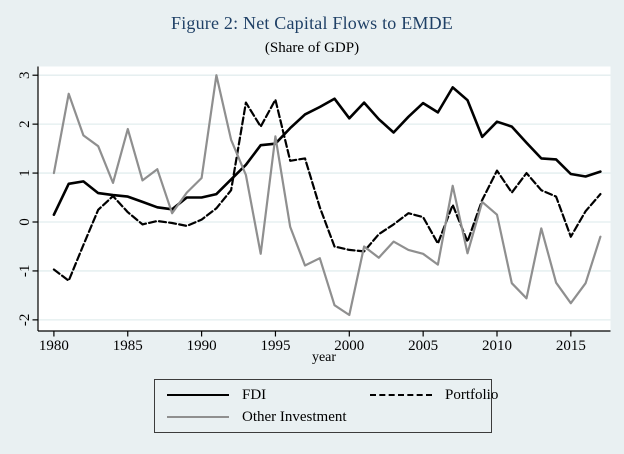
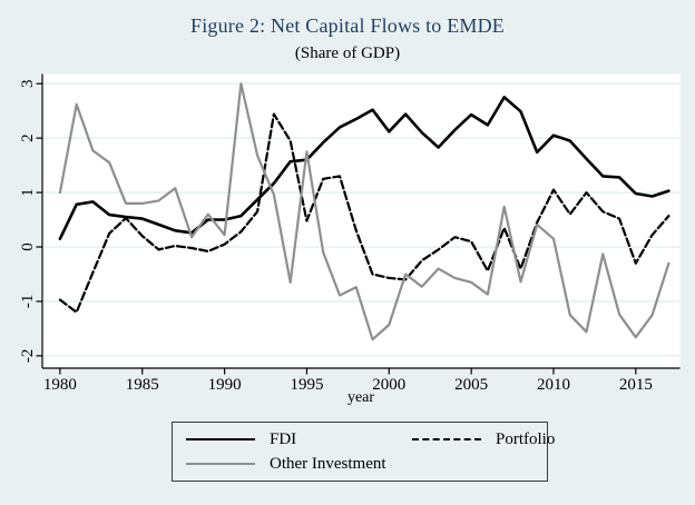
Other Investment/1985: 1.9 -> 0.8
Other Investment/1990: 0.9 -> 0.2
Portfolio/1995: 2.5 -> 0.5
Other Investment/2000: -1.9 -> -1.4
